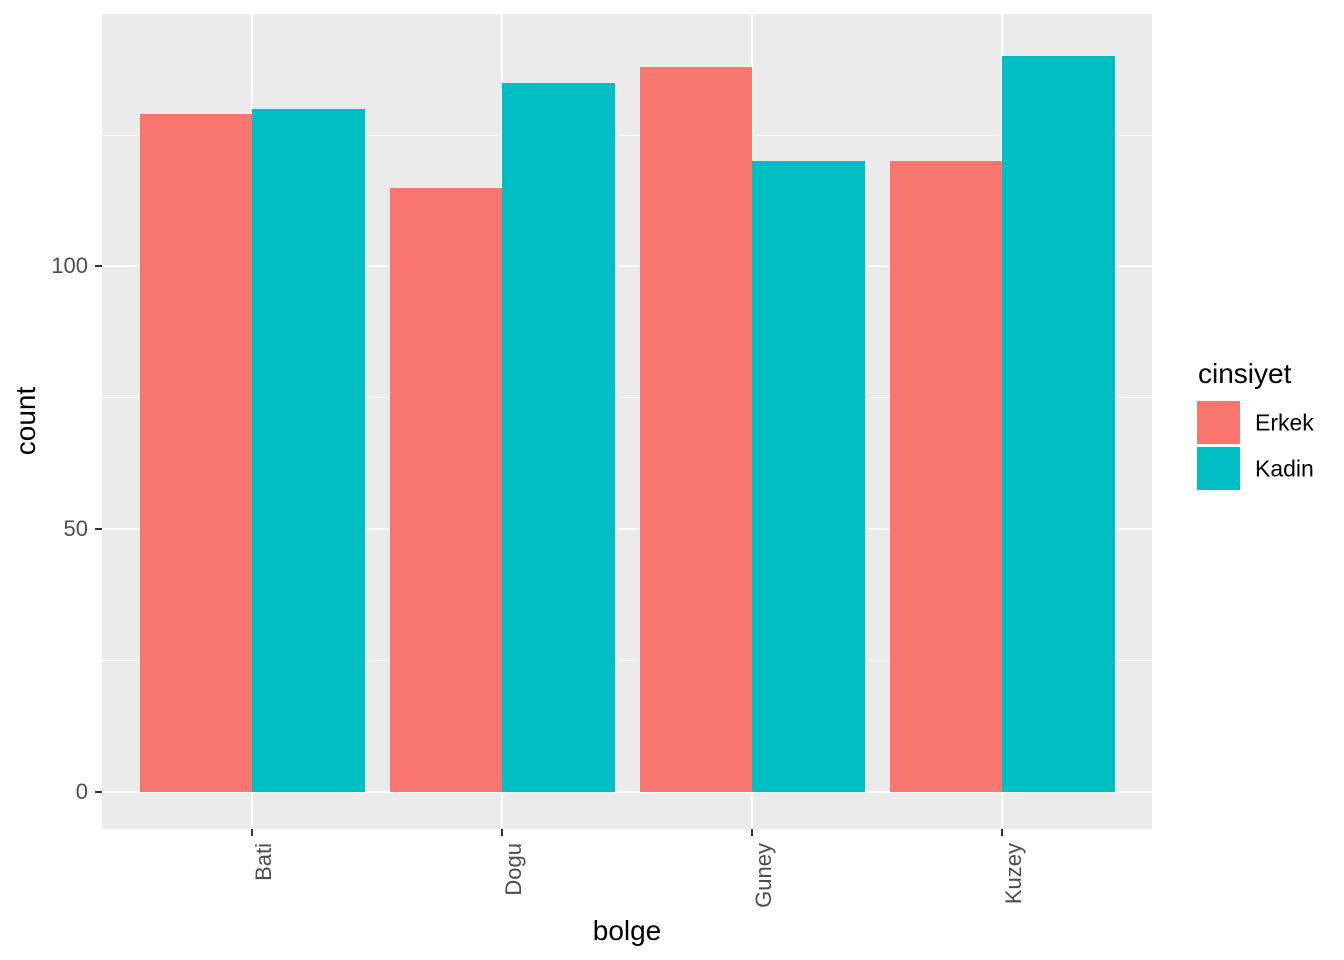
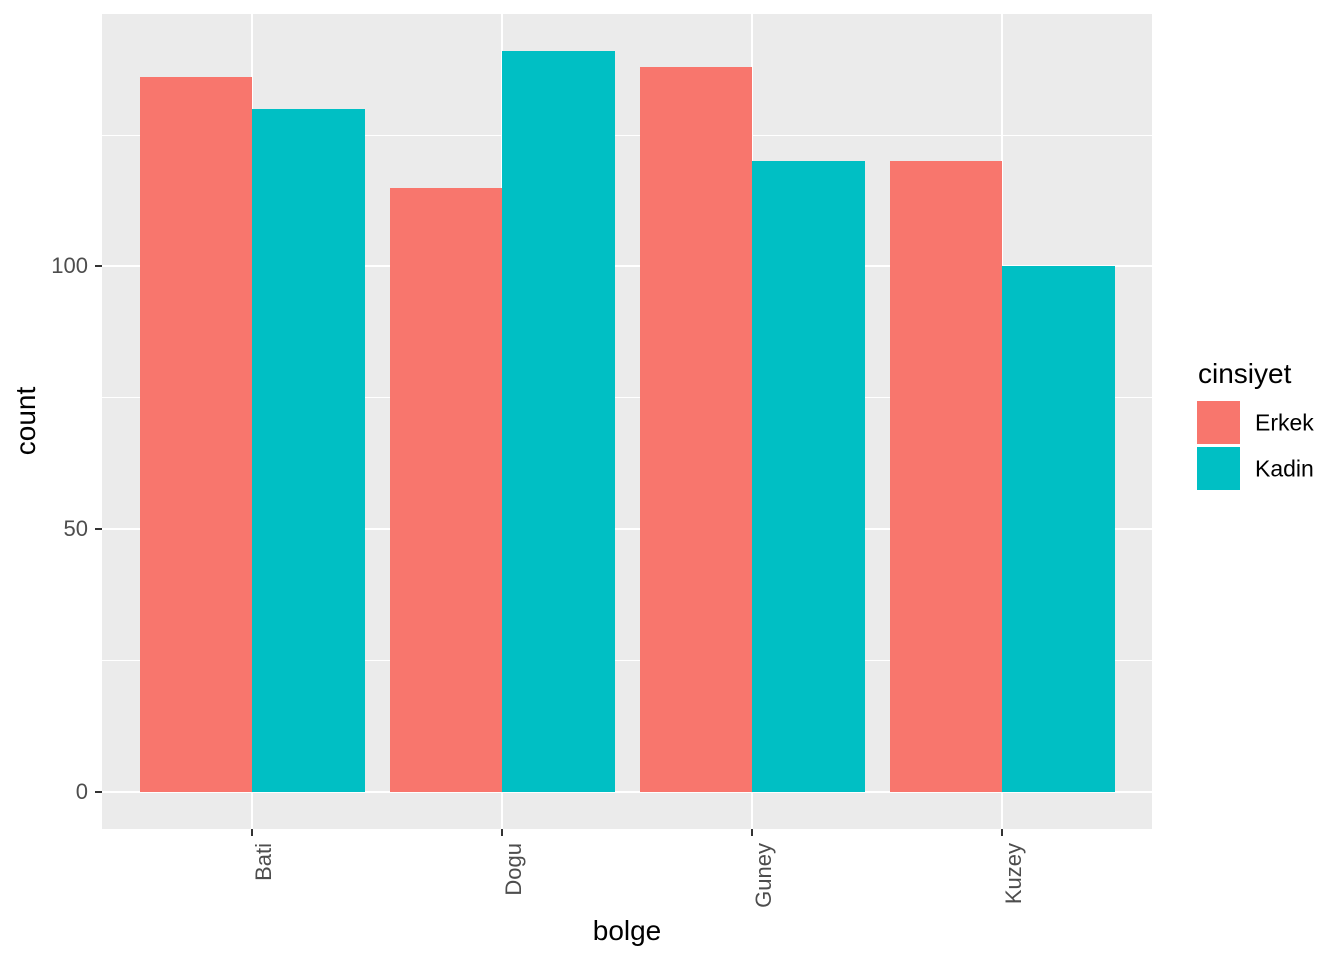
Erkek/Bati: 129 -> 136
Kadin/Dogu: 135 -> 141
Kadin/Kuzey: 140 -> 100
